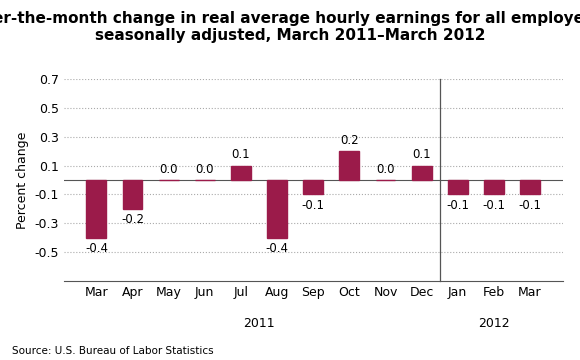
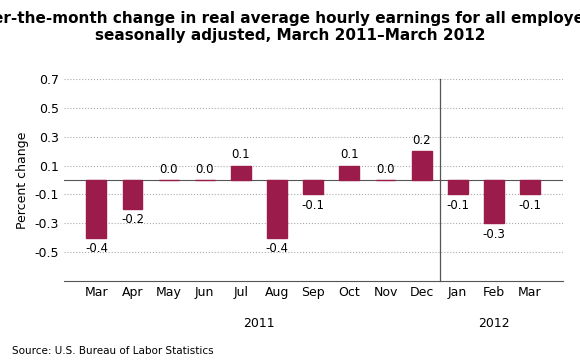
Oct: 0.2 -> 0.1
Dec: 0.1 -> 0.2
Feb: -0.1 -> -0.3
